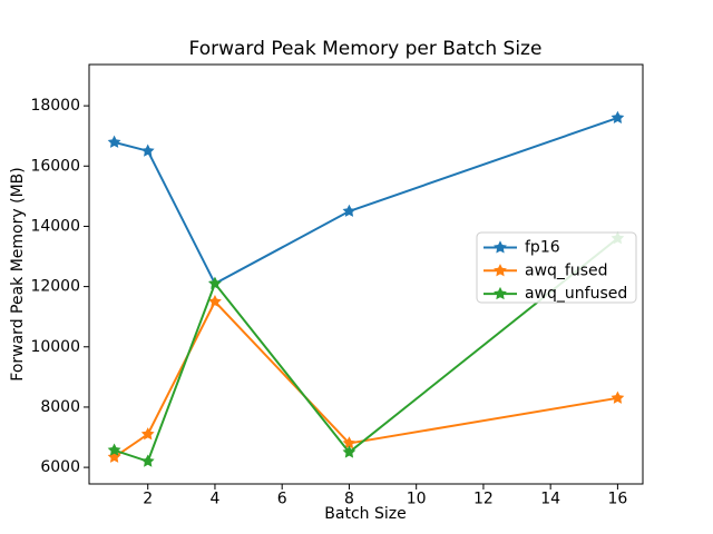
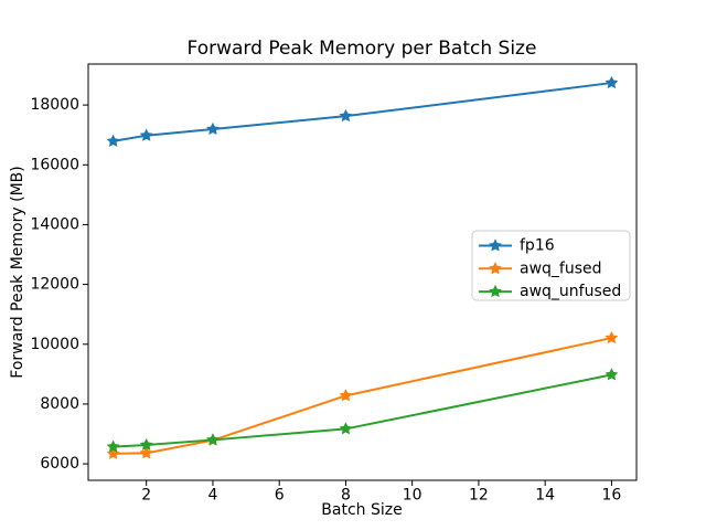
fp16/2: 16500 -> 17000
awq_fused/2: 7100 -> 6400
awq_unfused/2: 6200 -> 6600
fp16/4: 12100 -> 17200
awq_fused/4: 11500 -> 6800
awq_unfused/4: 12100 -> 6800
fp16/8: 14500 -> 17600
awq_fused/8: 6800 -> 8300
awq_unfused/8: 6500 -> 7200
fp16/16: 17600 -> 18700
awq_fused/16: 8300 -> 10200
awq_unfused/16: 13600 -> 9000
